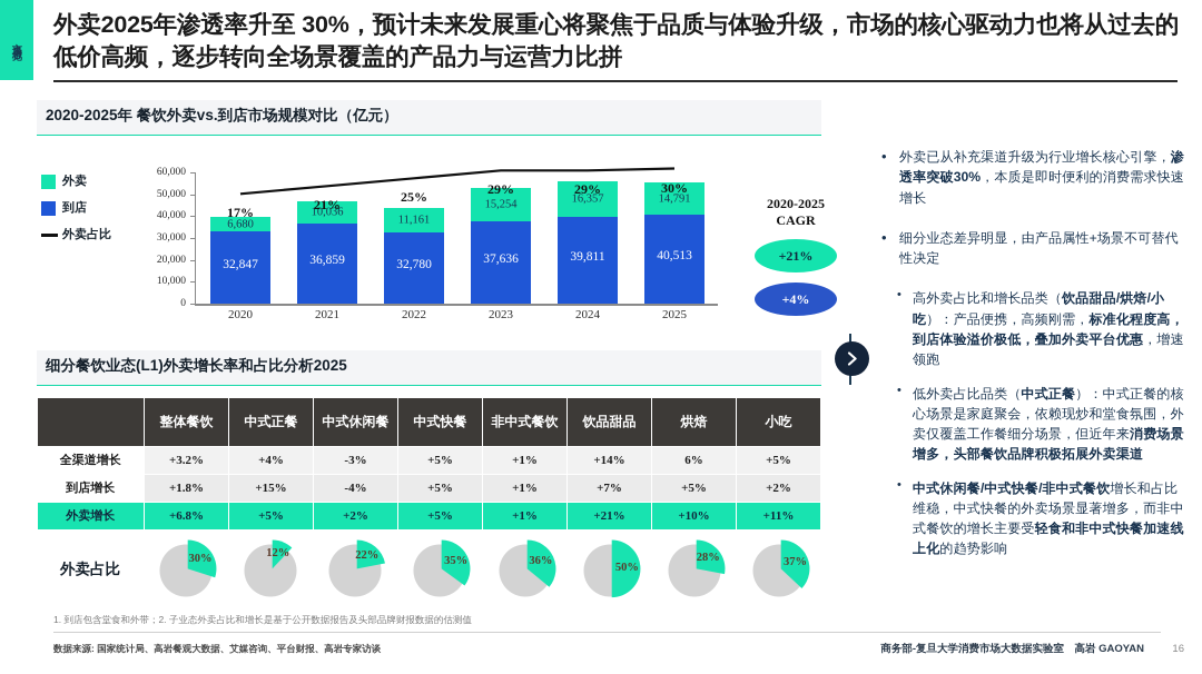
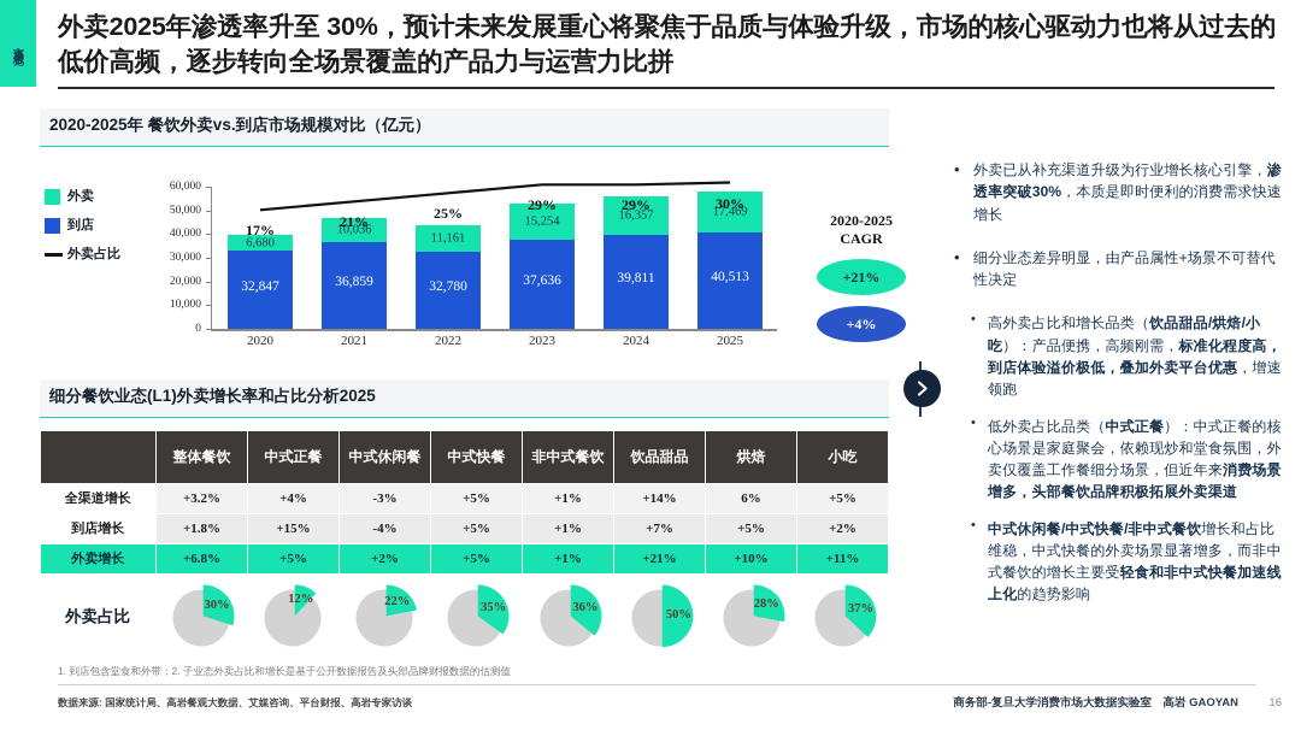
外卖/2025: 14,791 -> 17,469
